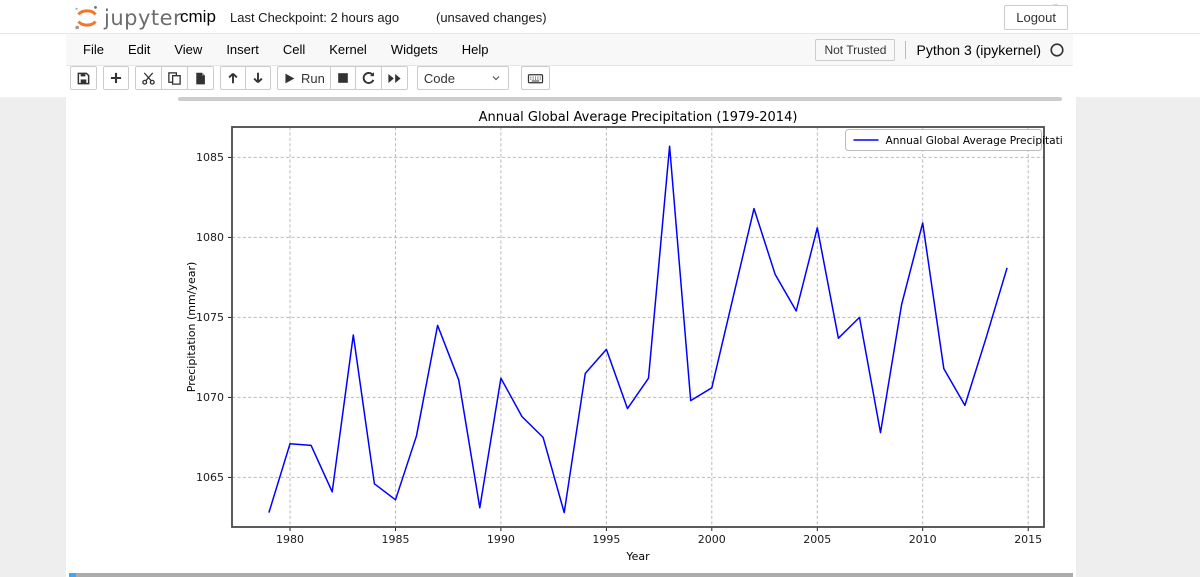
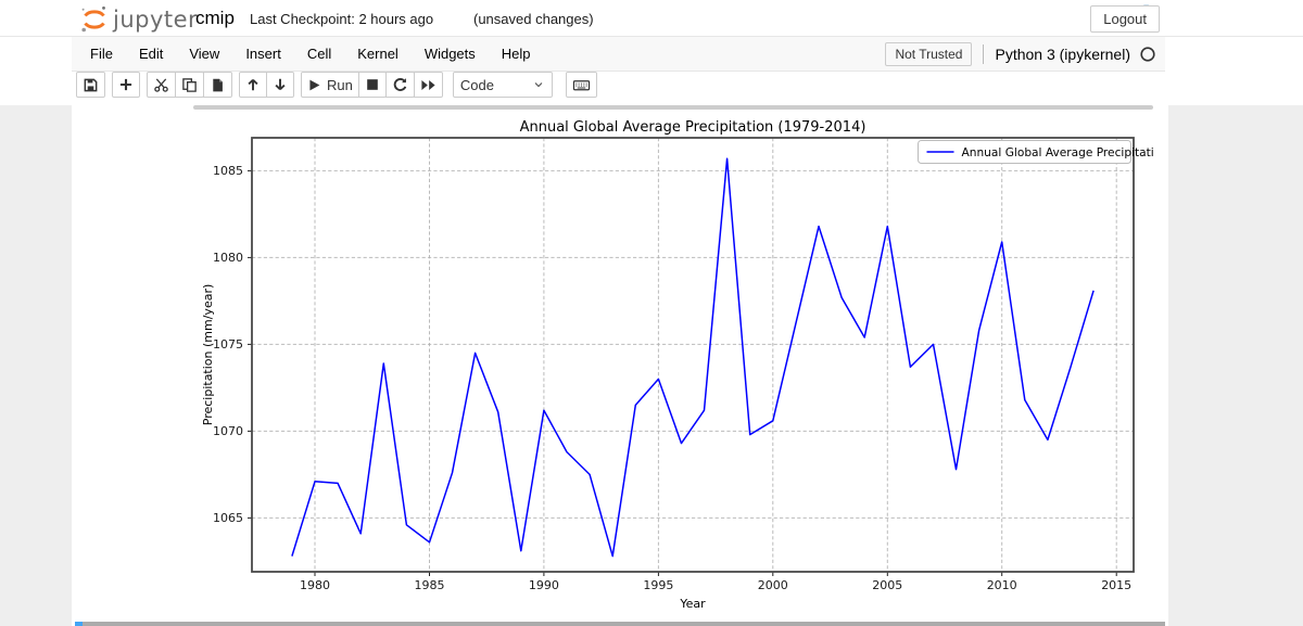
2005: 1080.6 -> 1081.8
